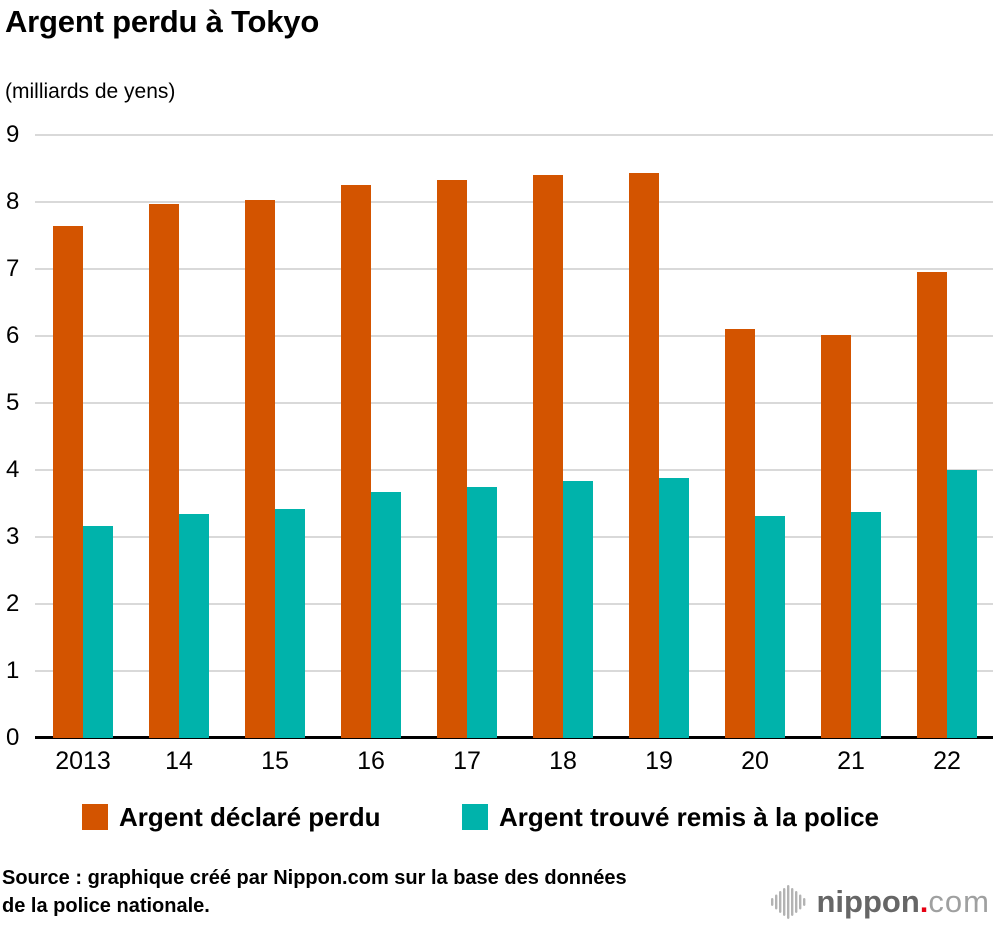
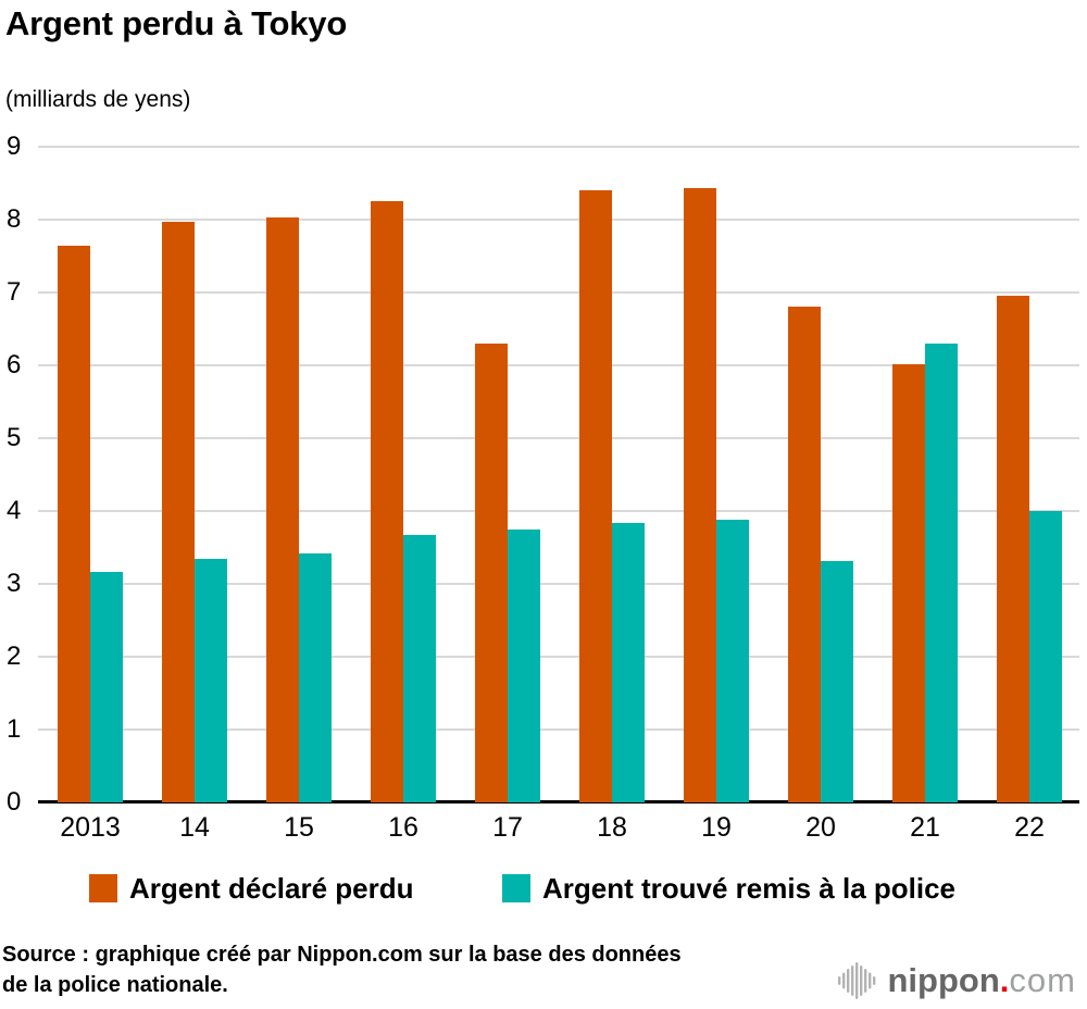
Argent déclaré perdu/17: 8.3 -> 6.3
Argent déclaré perdu/20: 6.1 -> 6.8
Argent trouvé remis à la police/21: 3.4 -> 6.3
